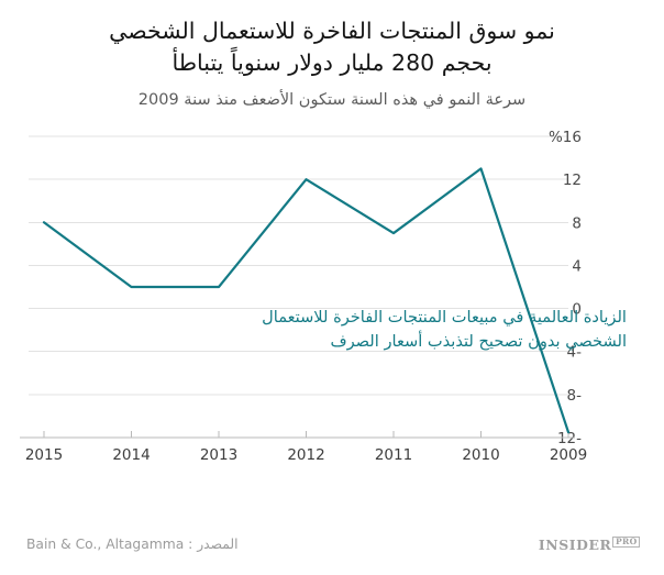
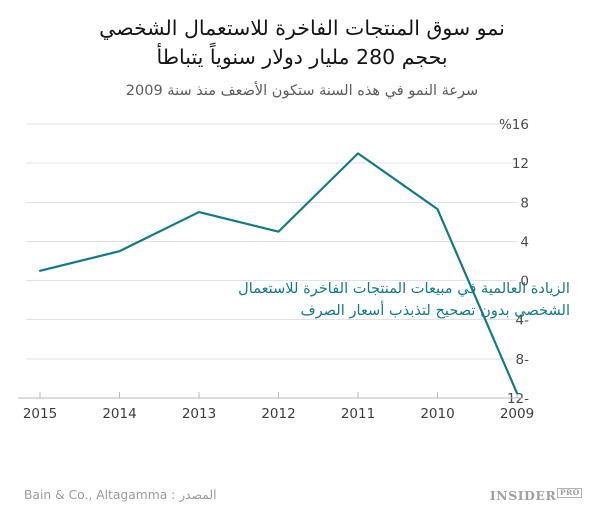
2015: 8 -> 1
2014: 2 -> 3
2013: 2 -> 7
2012: 12 -> 5
2011: 7 -> 13
2010: 13 -> 7
